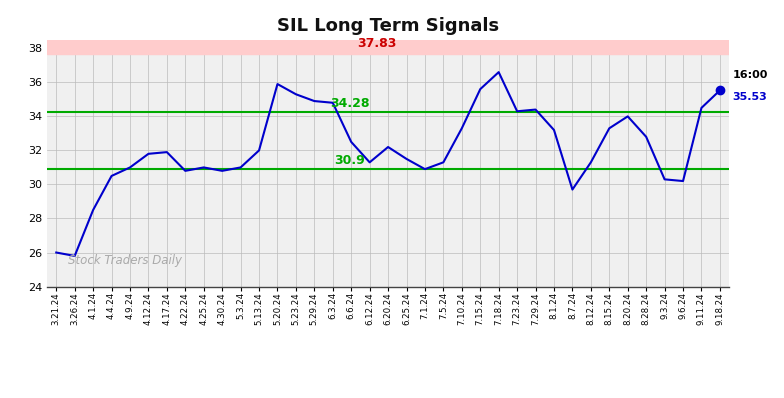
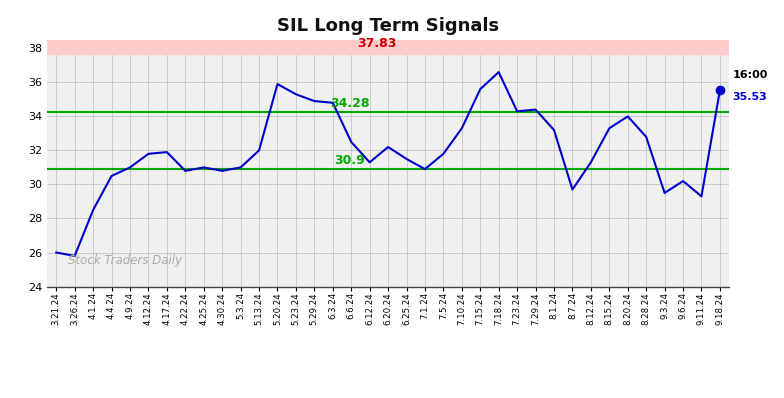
7.5.24: 31.3 -> 31.8
9.3.24: 30.3 -> 29.5
9.11.24: 34.5 -> 29.3
